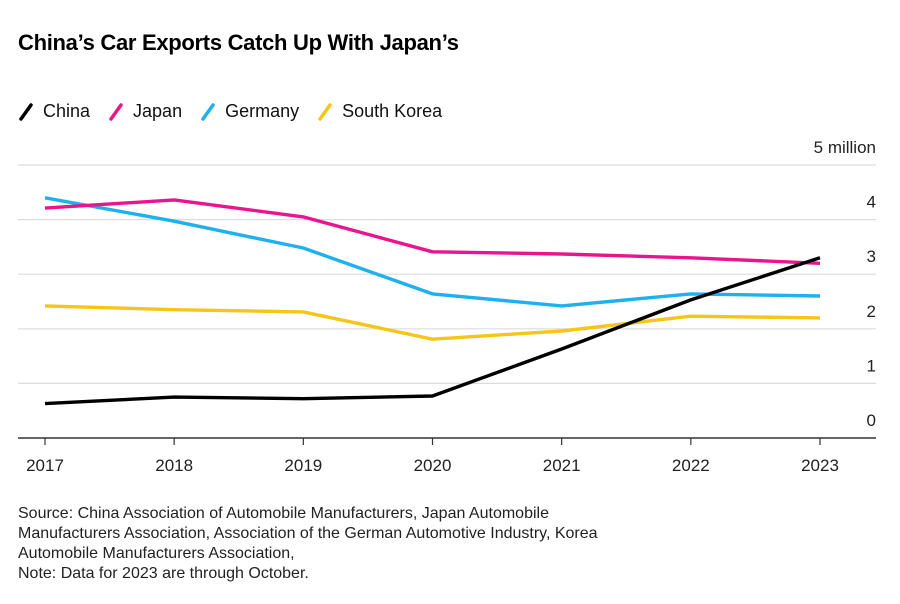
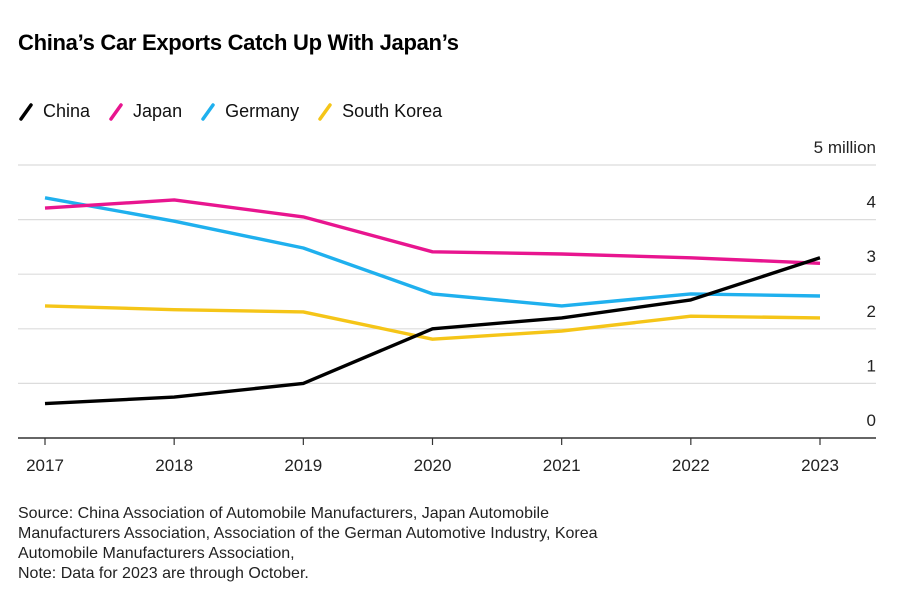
China/2019: 0.7 -> 1.0
China/2020: 0.8 -> 2.0
China/2021: 1.6 -> 2.2
